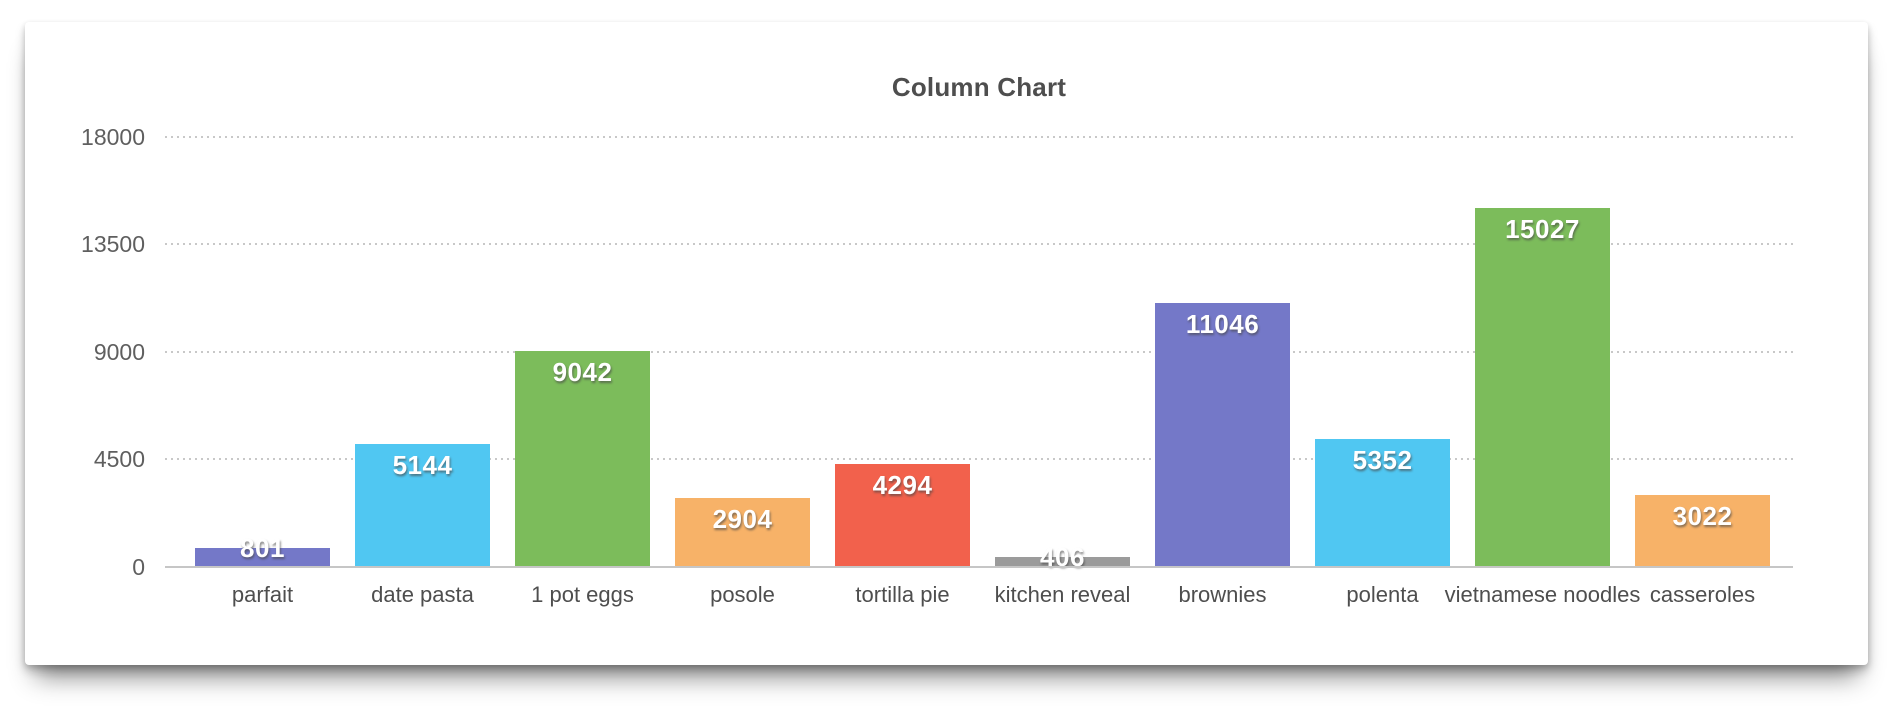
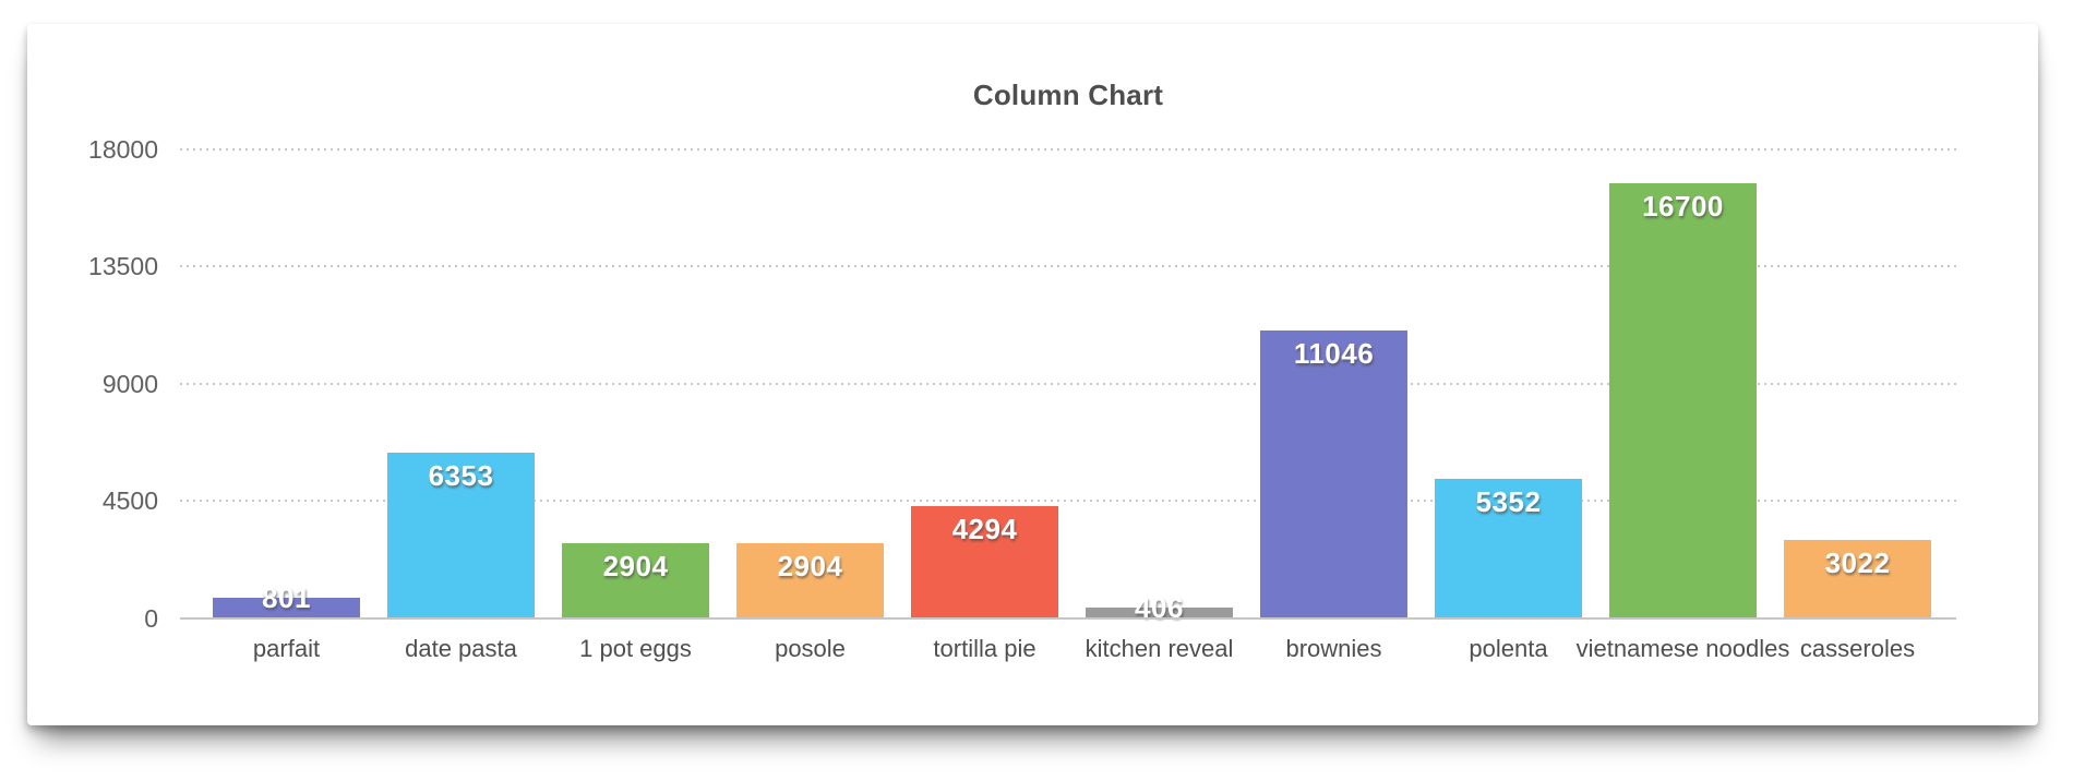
date pasta: 5144 -> 6353
1 pot eggs: 9042 -> 2904
vietnamese noodles: 15027 -> 16700
